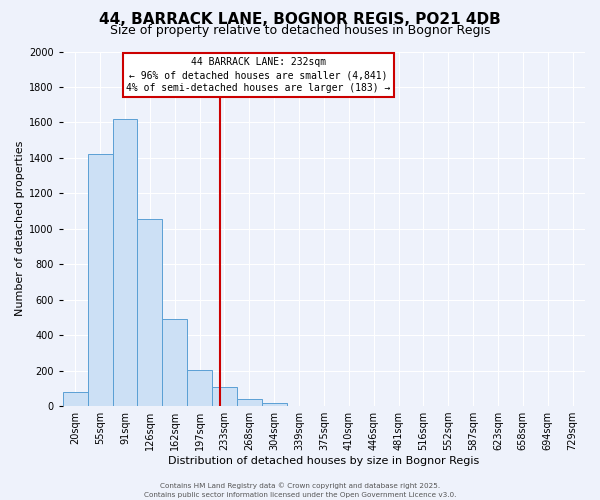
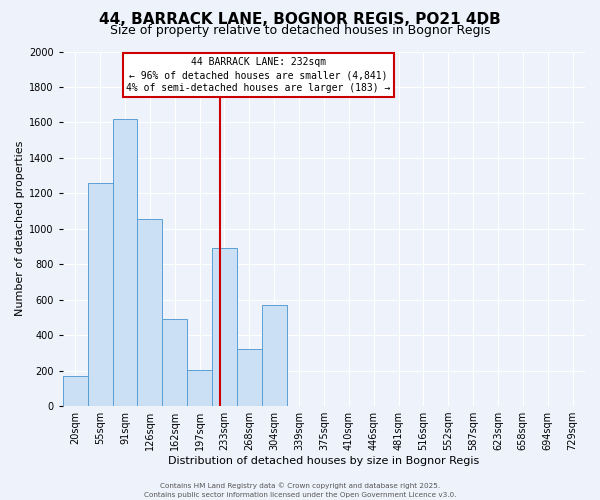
20sqm: 80 -> 170
55sqm: 1420 -> 1260
233sqm: 100 -> 890
268sqm: 40 -> 320
304sqm: 20 -> 570
